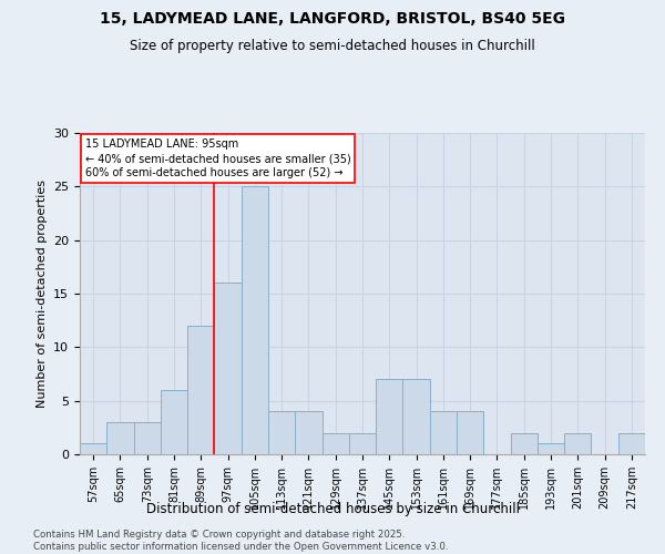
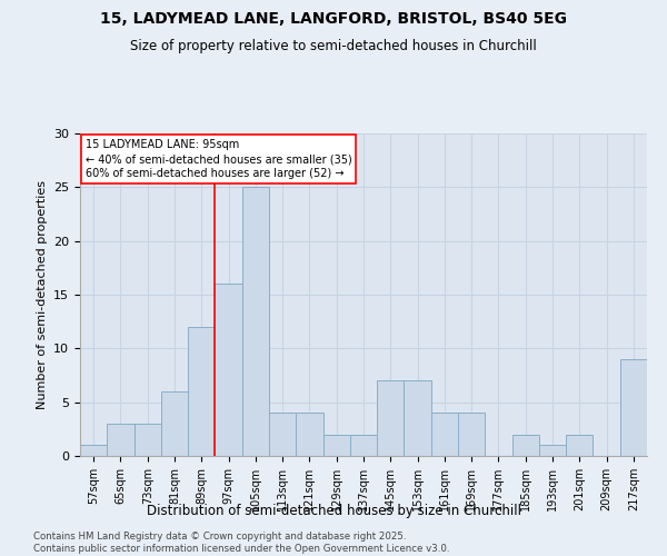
217sqm: 2 -> 9
